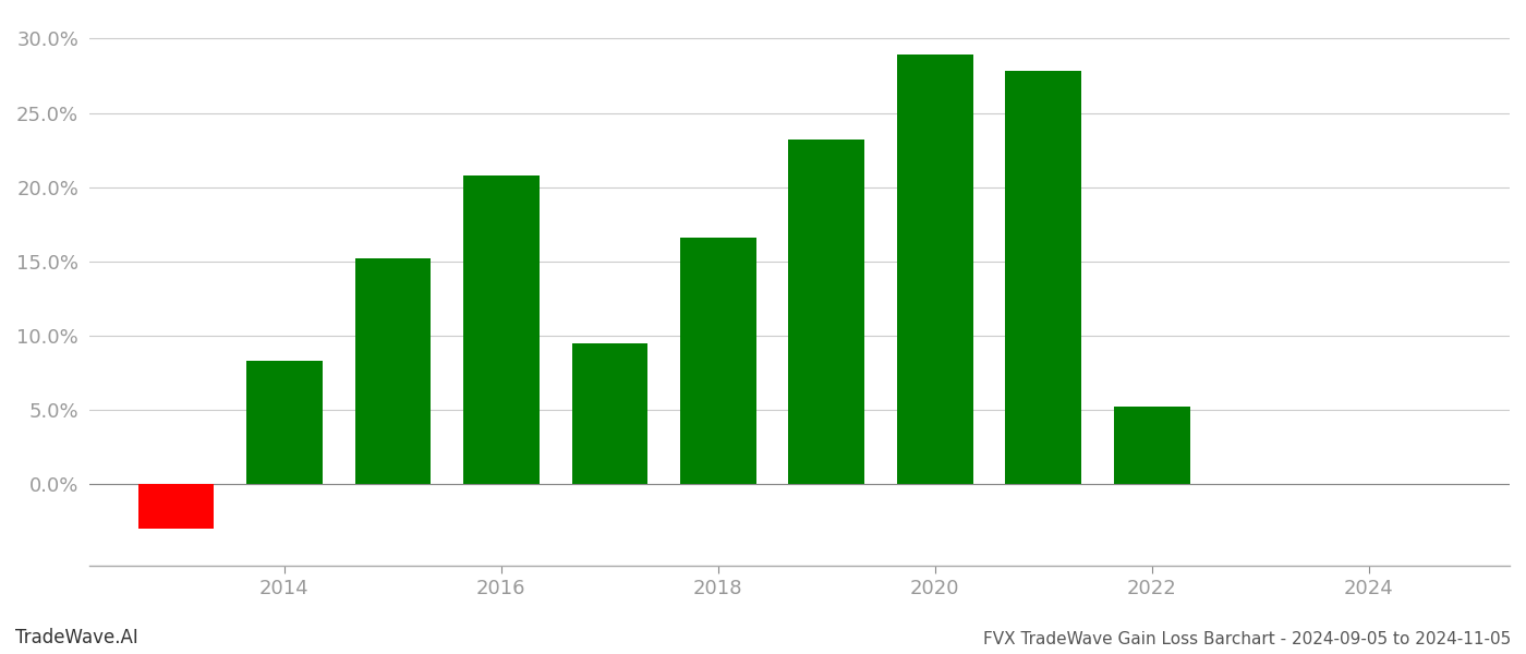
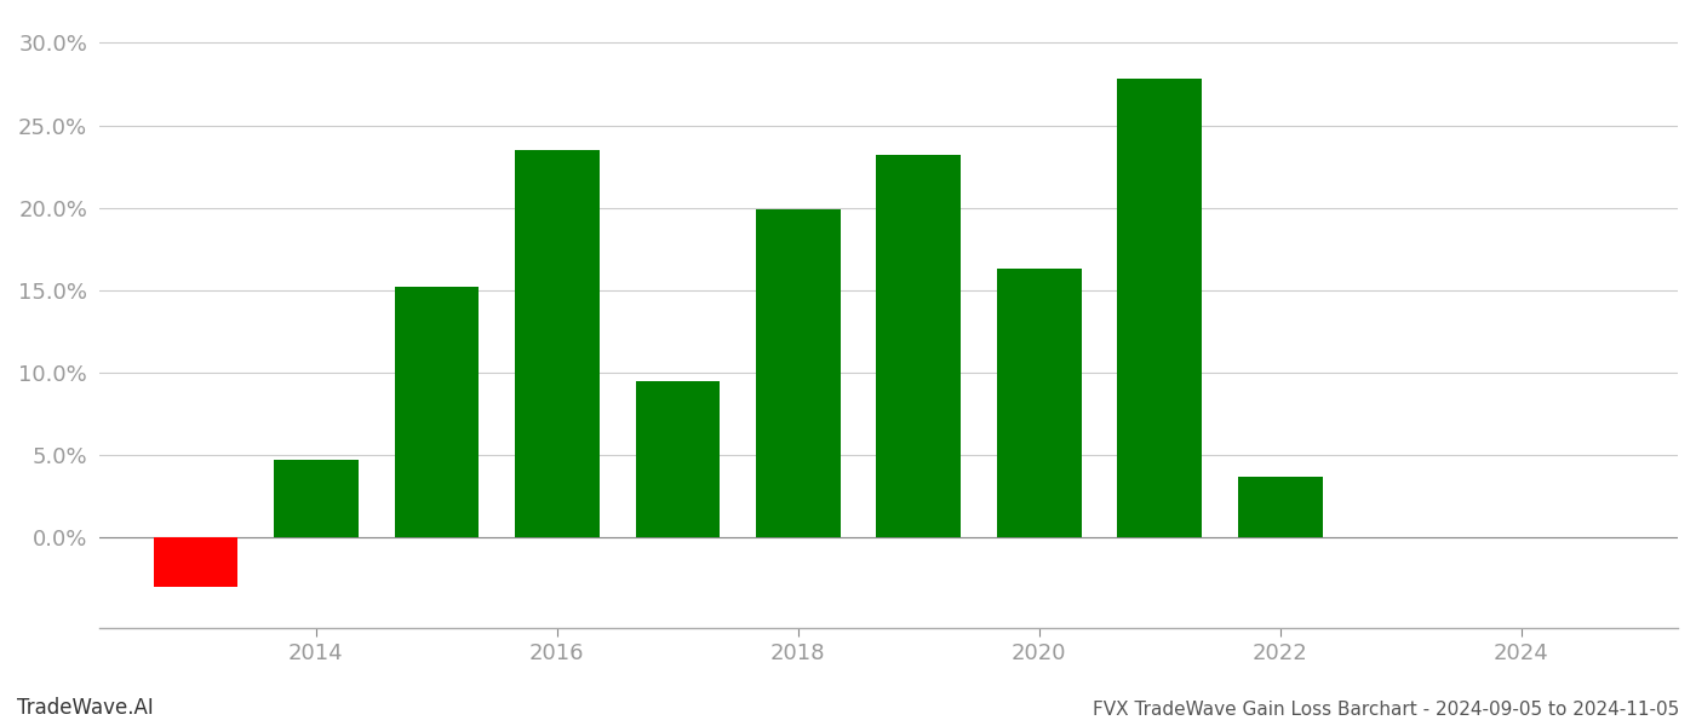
2014: 8.3% -> 4.7%
2016: 20.8% -> 23.5%
2018: 16.6% -> 19.9%
2020: 28.9% -> 16.3%
2022: 5.2% -> 3.7%
